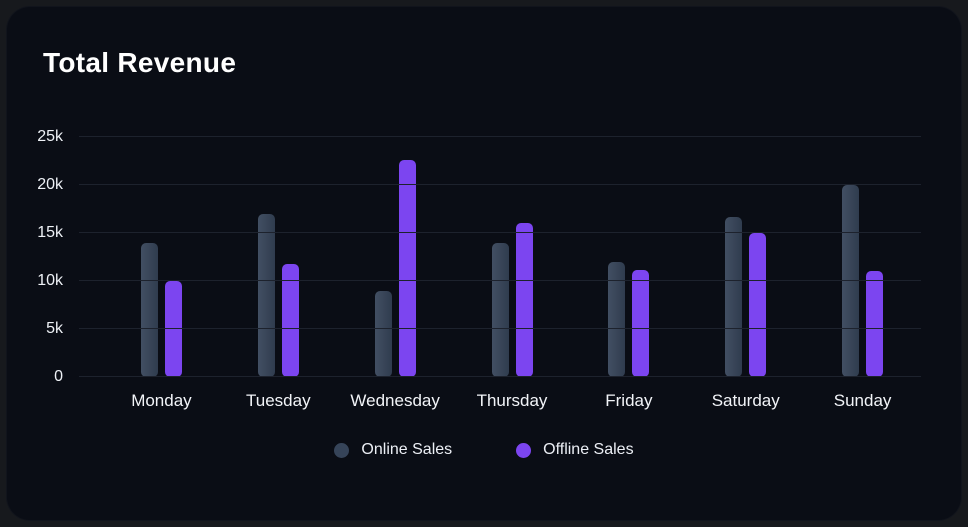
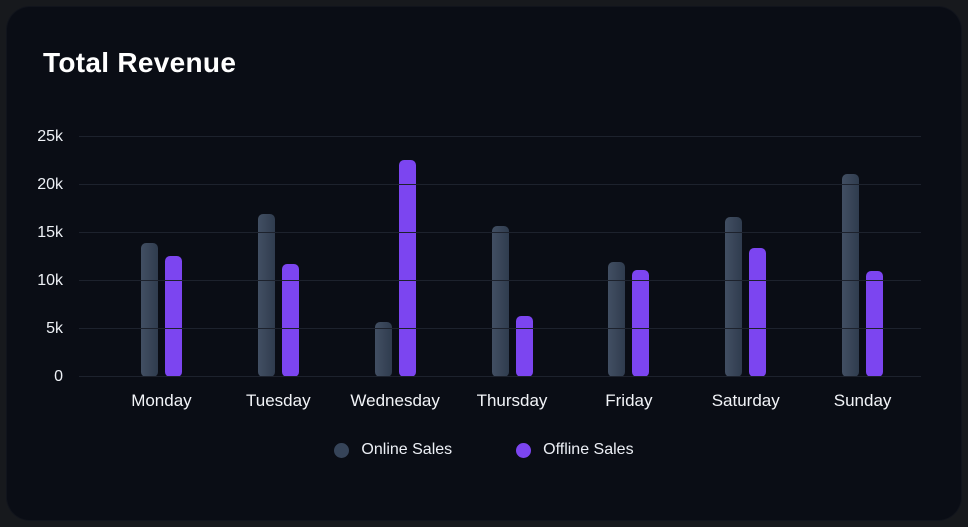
Offline Sales/Monday: 10k -> 13k
Online Sales/Wednesday: 9k -> 6k
Online Sales/Thursday: 14k -> 16k
Offline Sales/Thursday: 16k -> 6k
Offline Sales/Saturday: 15k -> 13k
Online Sales/Sunday: 20k -> 21k
